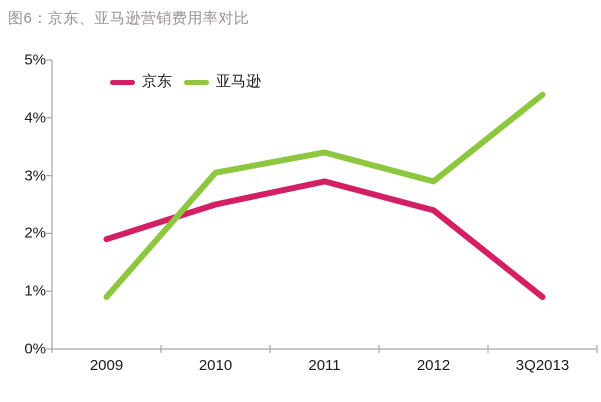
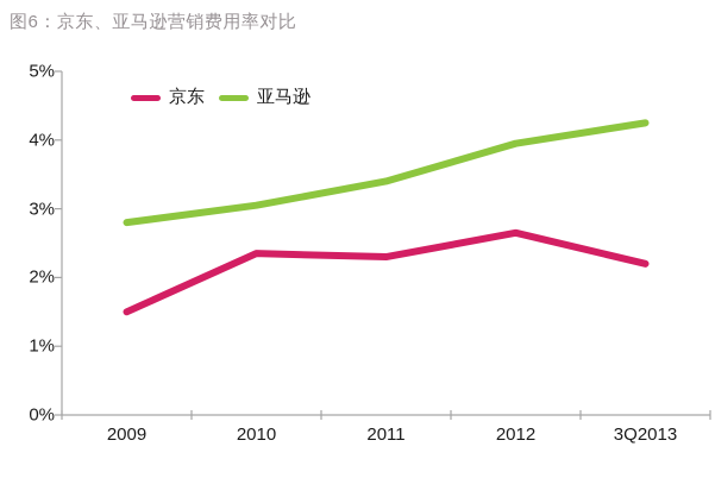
京东/2009: 1.9% -> 1.5%
亚马逊/2009: 0.9% -> 2.8%
京东/2010: 2.5% -> 2.4%
京东/2011: 2.9% -> 2.3%
京东/2012: 2.4% -> 2.6%
亚马逊/2012: 2.9% -> 4.0%
京东/3Q2013: 0.9% -> 2.2%
亚马逊/3Q2013: 4.4% -> 4.2%
